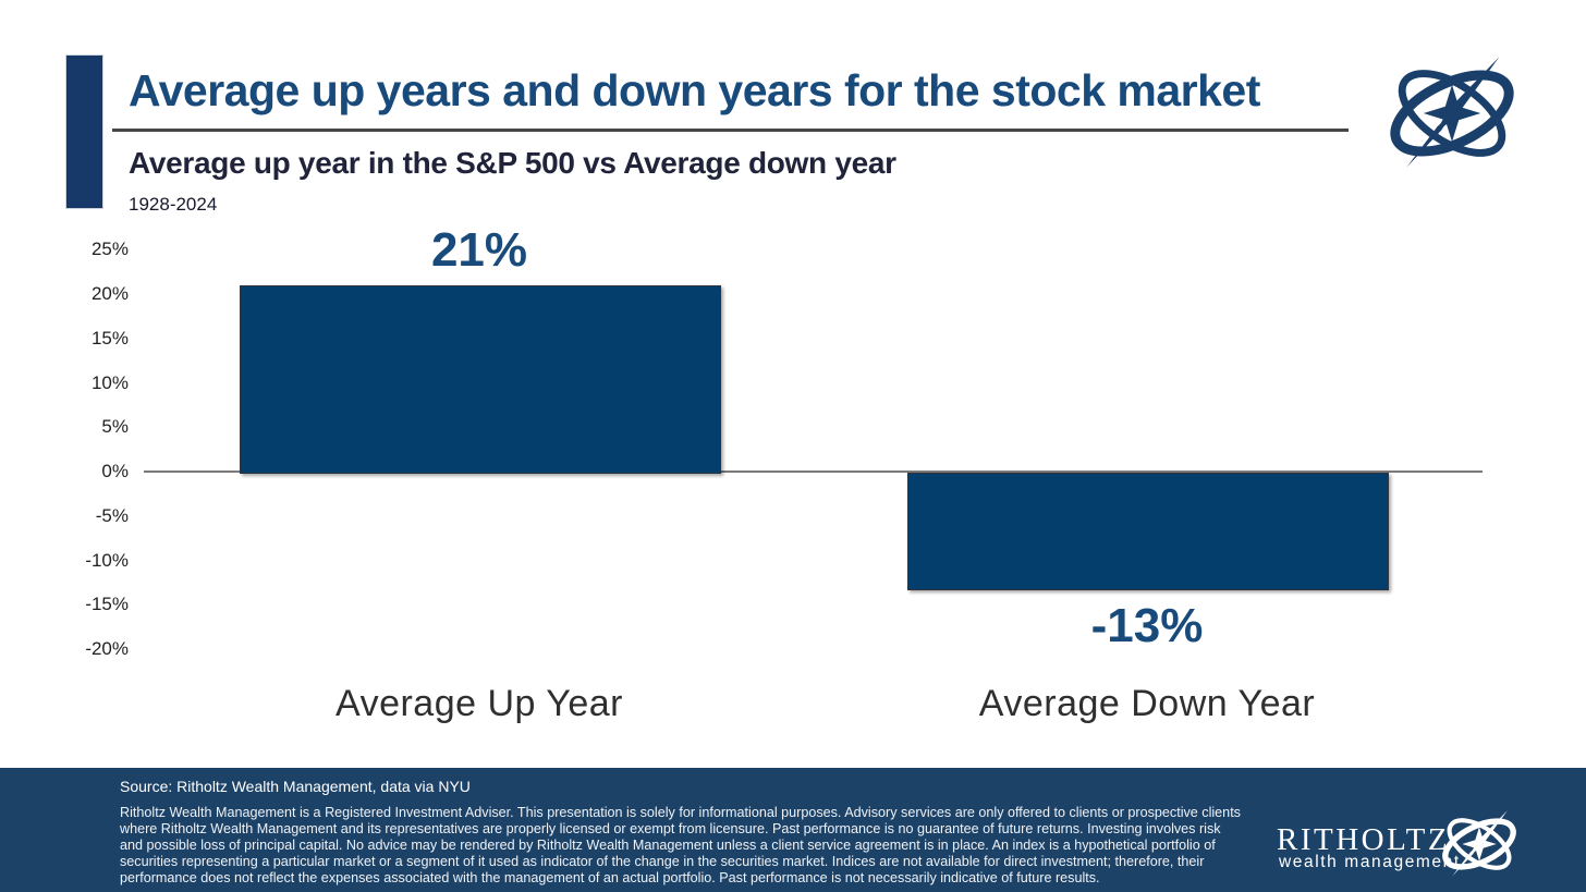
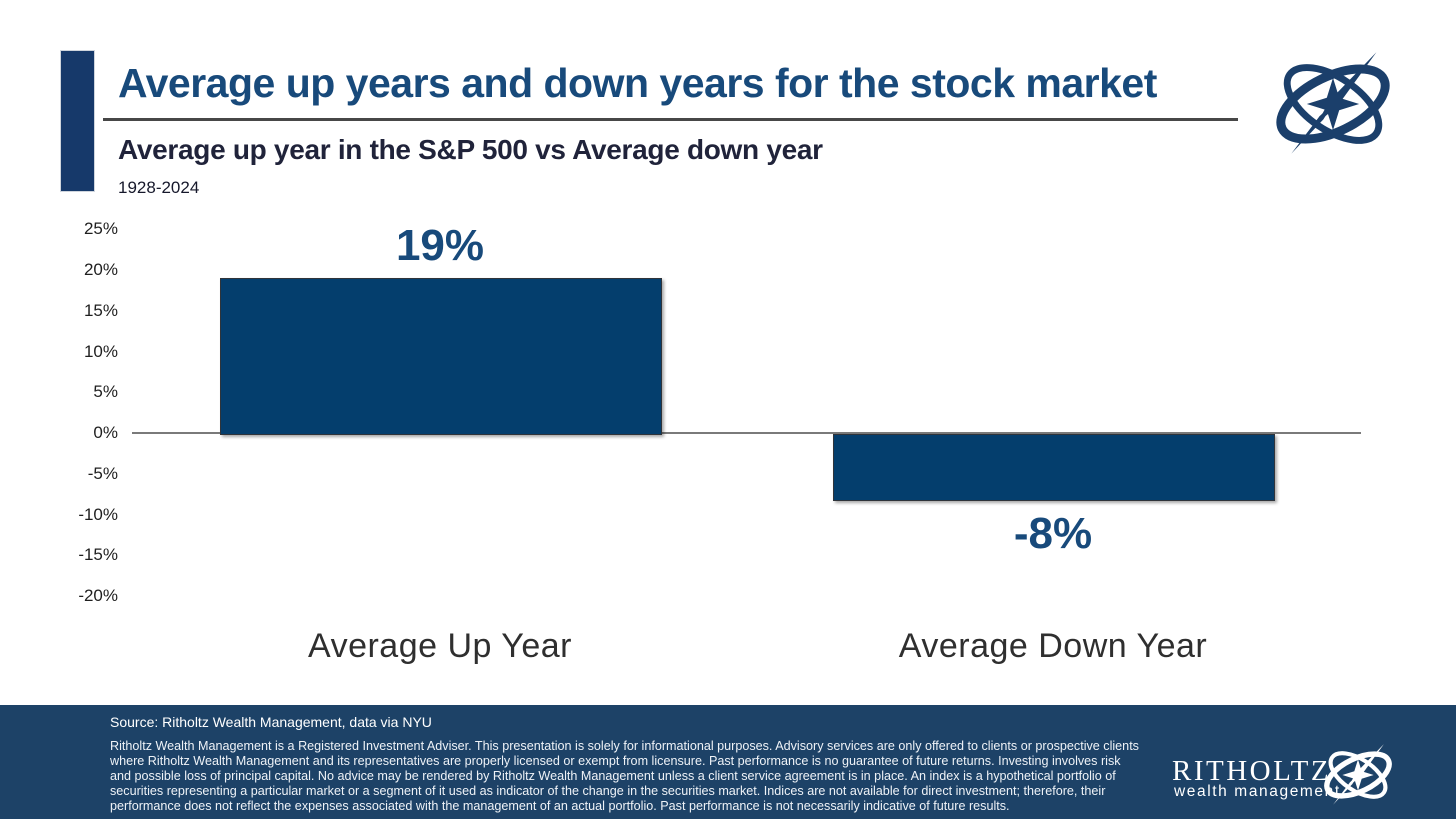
Average Up Year: 21% -> 19%
Average Down Year: -13% -> -8%
